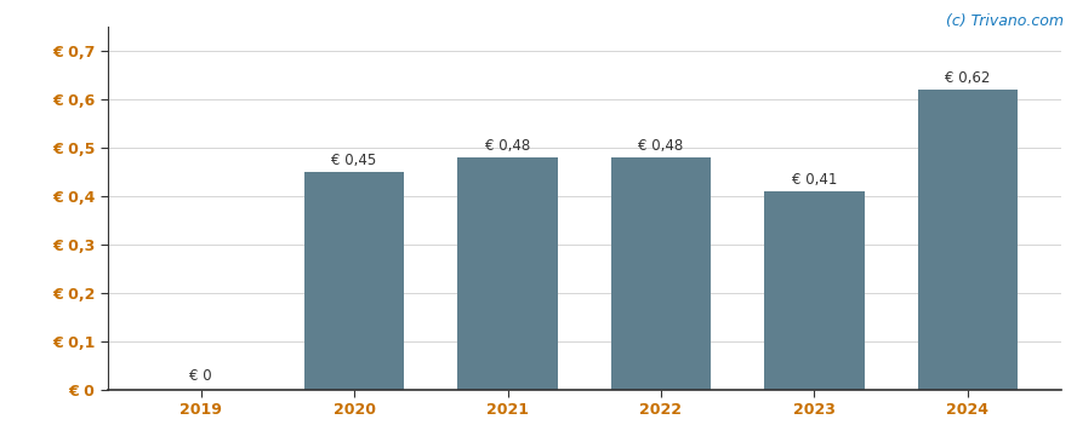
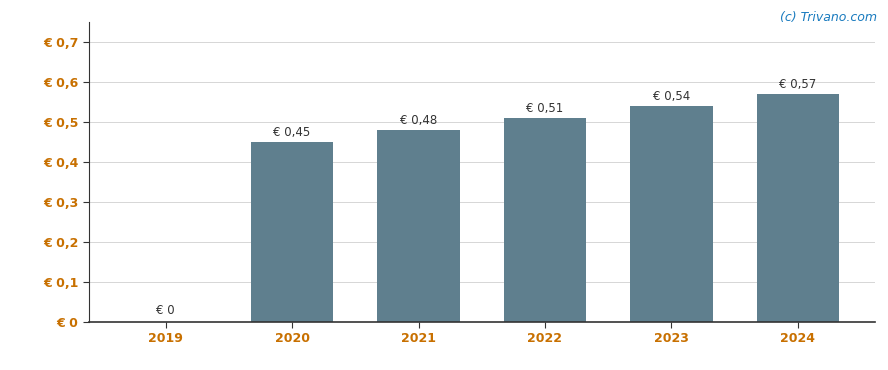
2022: 0,48 -> 0,51
2023: 0,41 -> 0,54
2024: 0,62 -> 0,57
